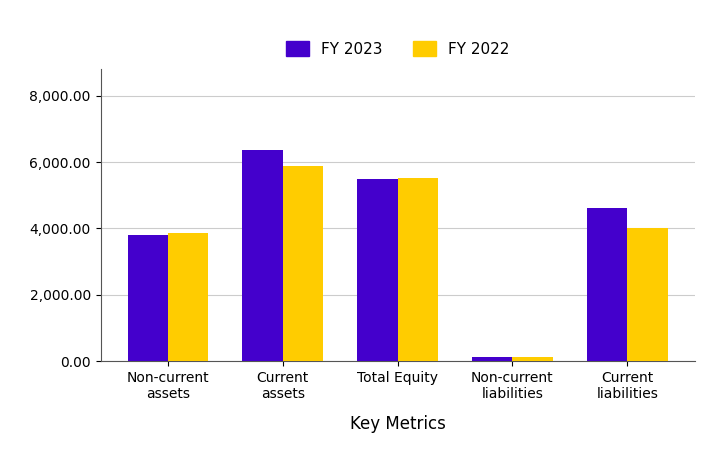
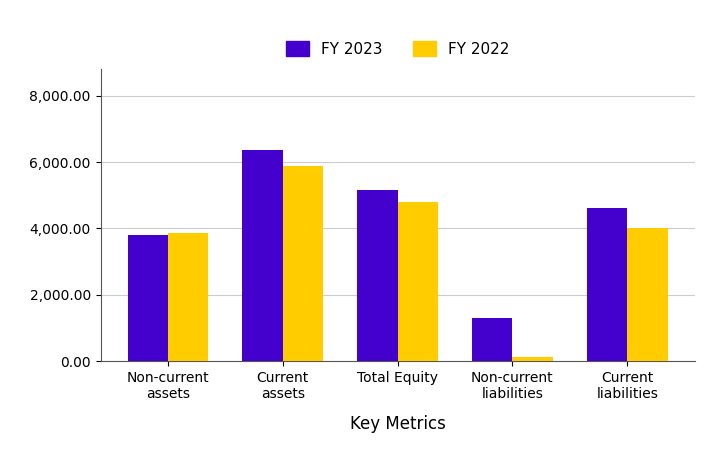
FY 2023/Total Equity: 5,480 -> 5,150
FY 2022/Total Equity: 5,530 -> 4,800
FY 2023/Non-current liabilities: 130 -> 1,300
